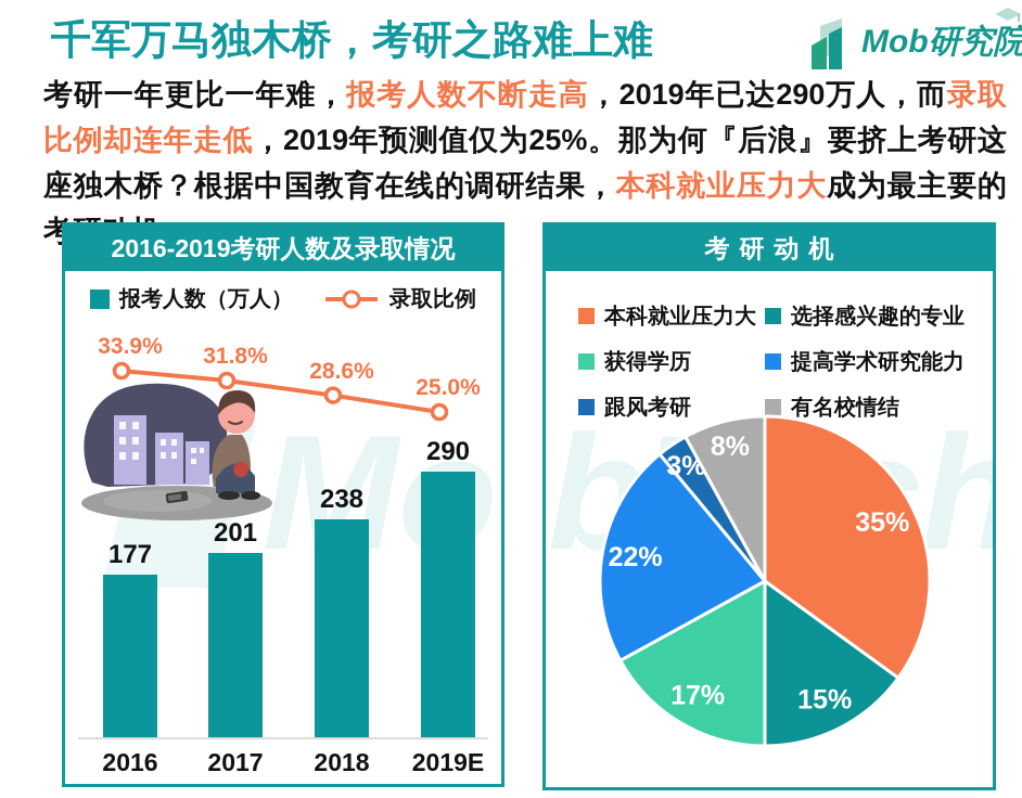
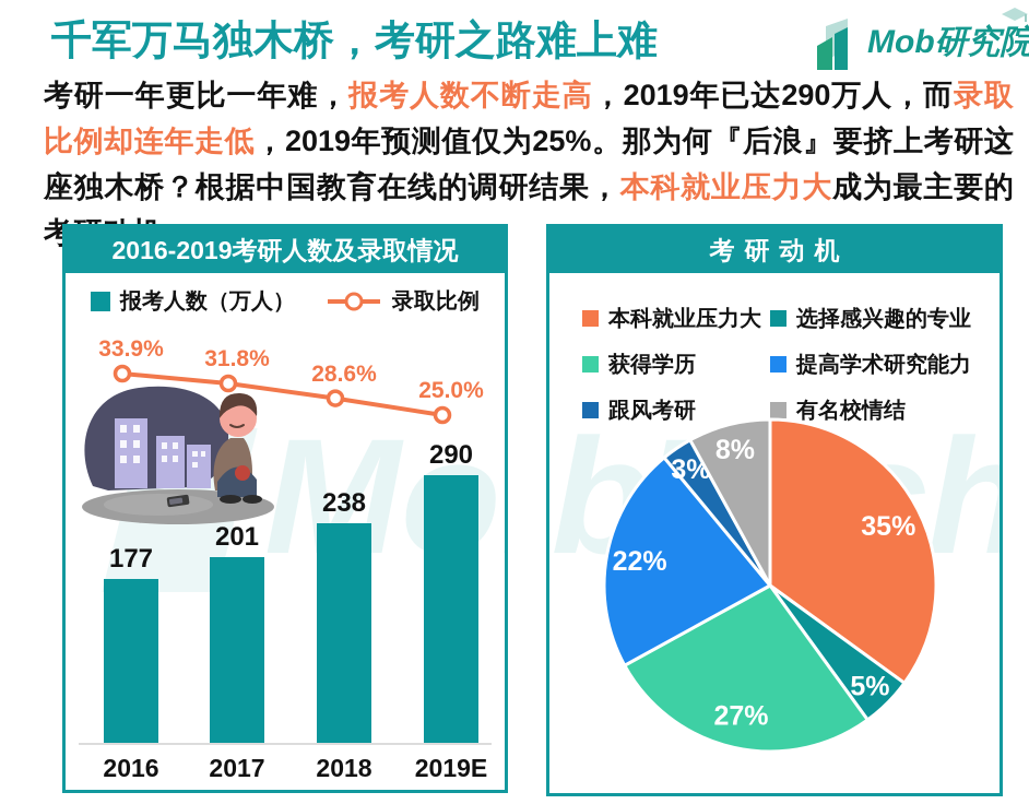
考研动机/选择感兴趣的专业: 15% -> 5%
考研动机/获得学历: 17% -> 27%
